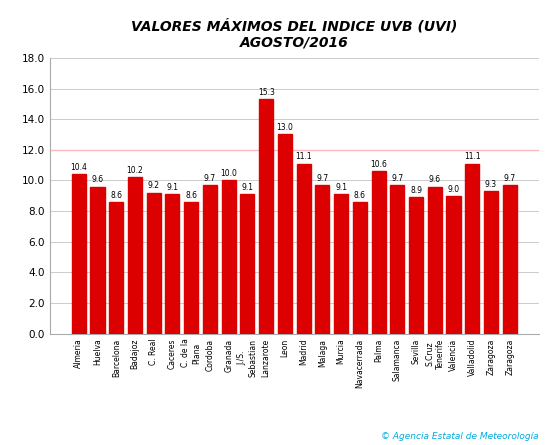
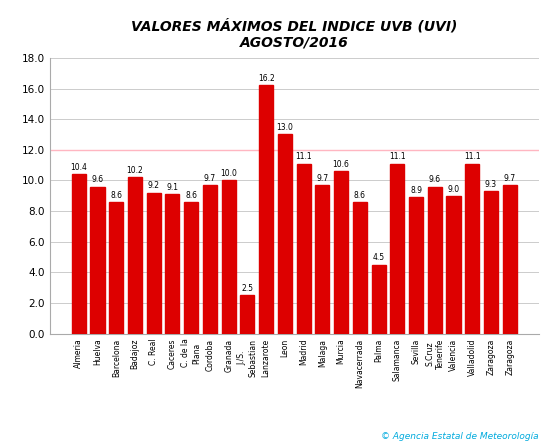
J./S. Sebastian: 9.1 -> 2.5
Lanzarote: 15.3 -> 16.2
Murcia: 9.1 -> 10.6
Palma: 10.6 -> 4.5
Salamanca: 9.7 -> 11.1
